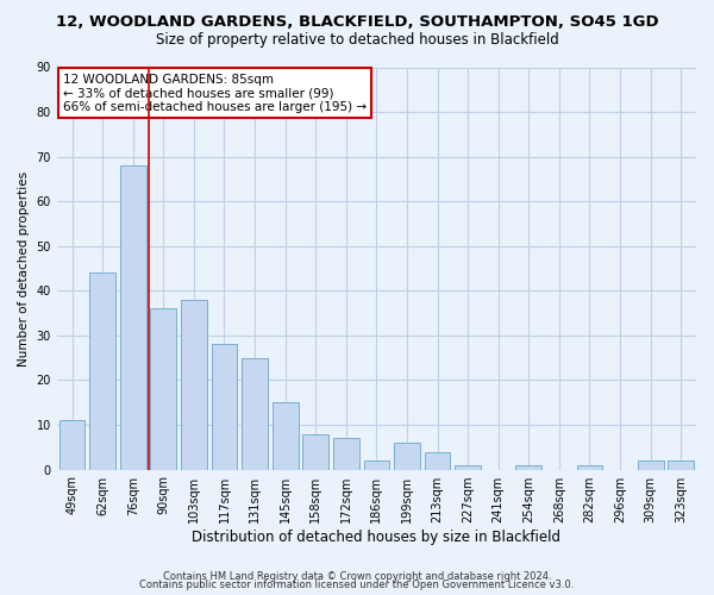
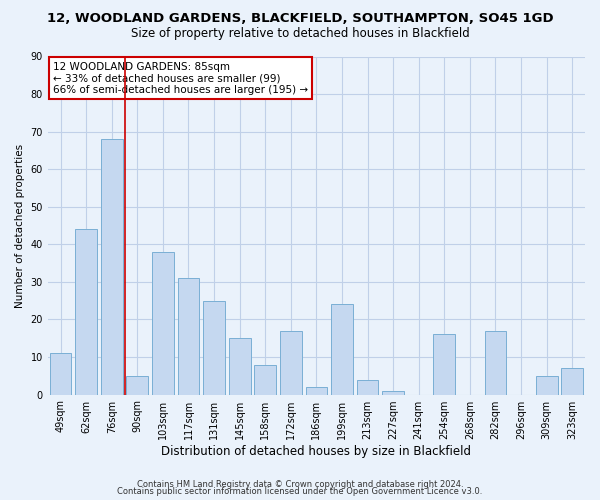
90sqm: 36 -> 5
117sqm: 28 -> 31
172sqm: 7 -> 17
199sqm: 6 -> 24
254sqm: 1 -> 16
282sqm: 1 -> 17
309sqm: 2 -> 5
323sqm: 2 -> 7
